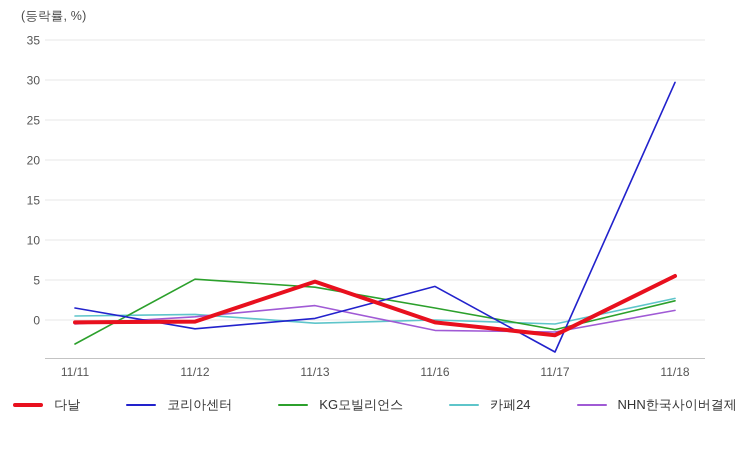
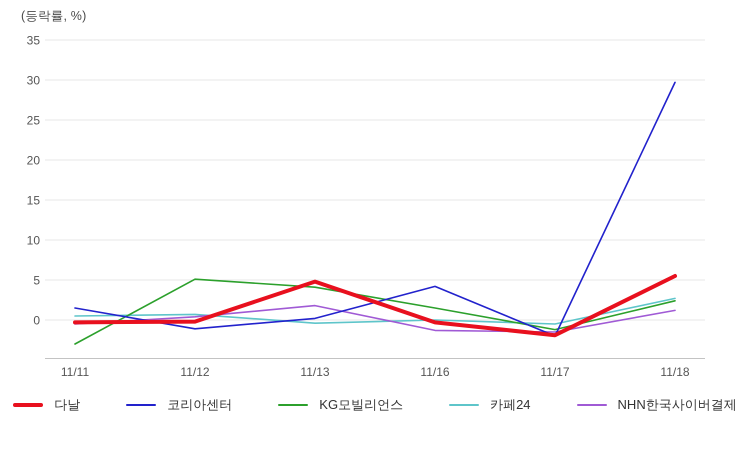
코리아센터/11/17: -4 -> -2
